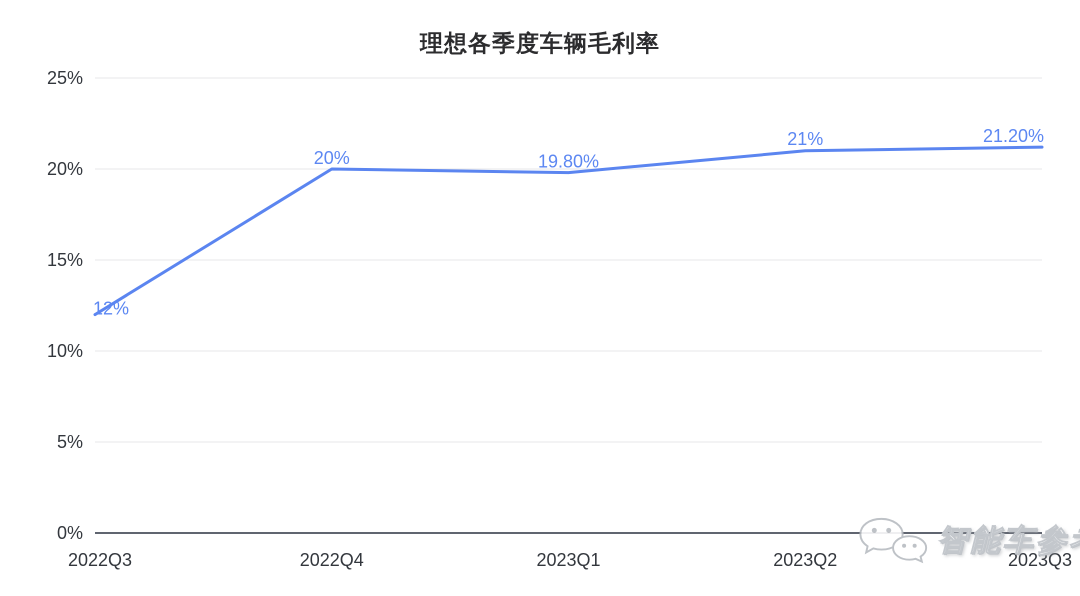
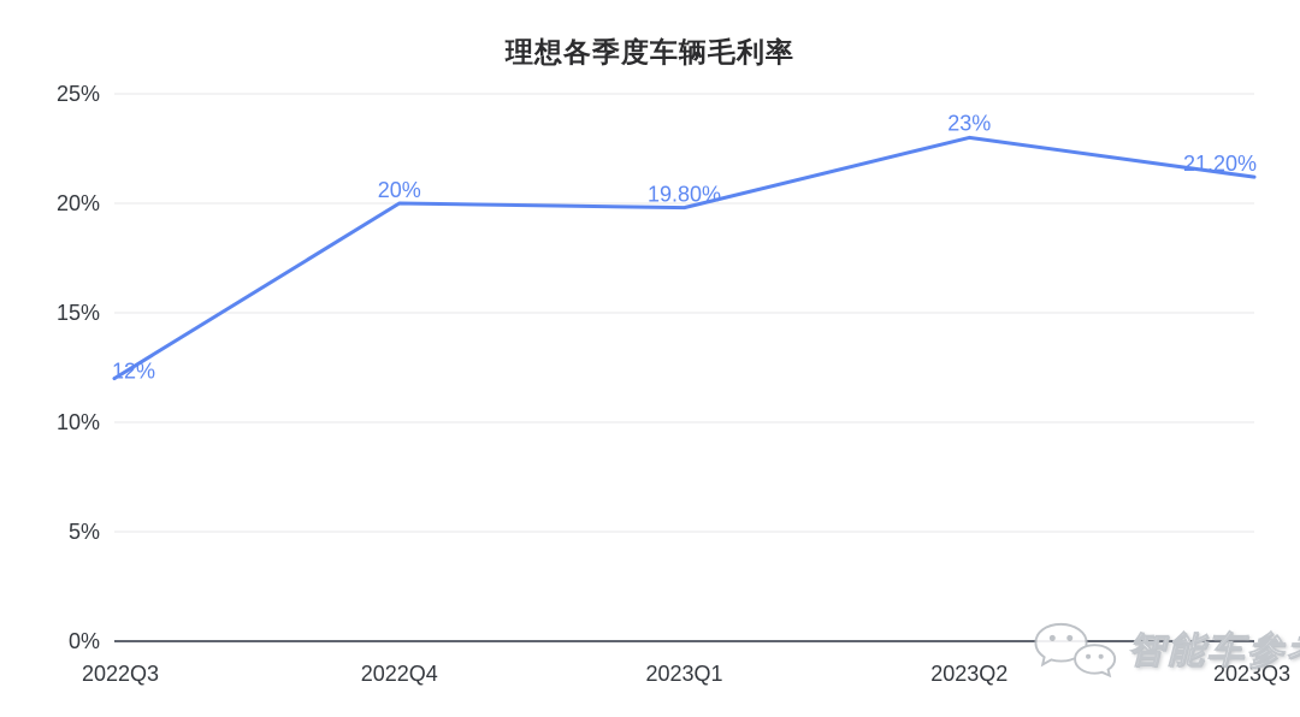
2023Q2: 21% -> 23%
